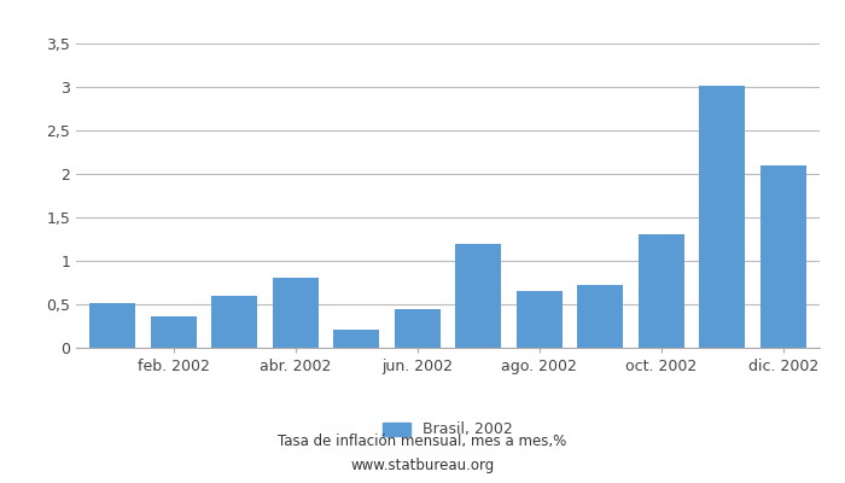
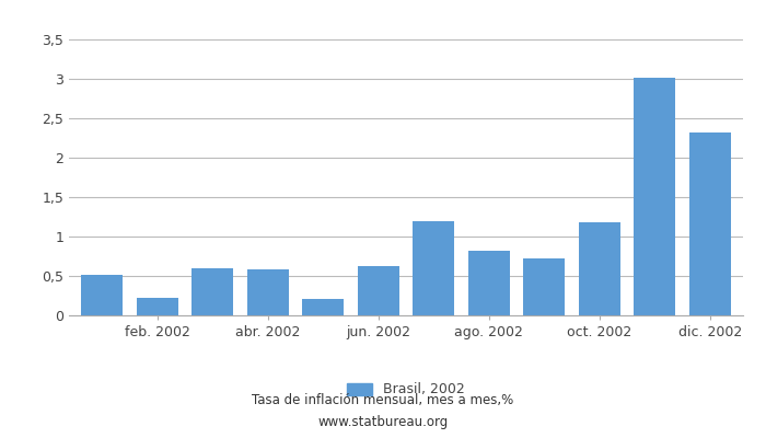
feb. 2002: 0,36 -> 0,22
abr. 2002: 0,81 -> 0,58
jun. 2002: 0,44 -> 0,62
ago. 2002: 0,65 -> 0,82
oct. 2002: 1,31 -> 1,18
dic. 2002: 2,10 -> 2,32
